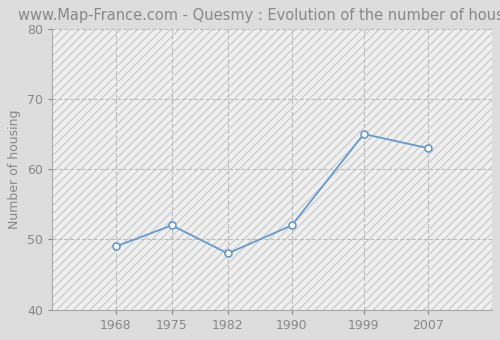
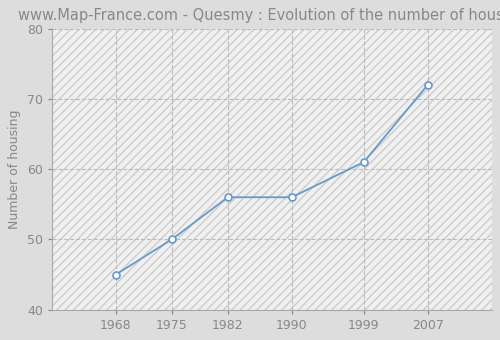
1968: 49 -> 45
1975: 52 -> 50
1982: 48 -> 56
1990: 52 -> 56
1999: 65 -> 61
2007: 63 -> 72
